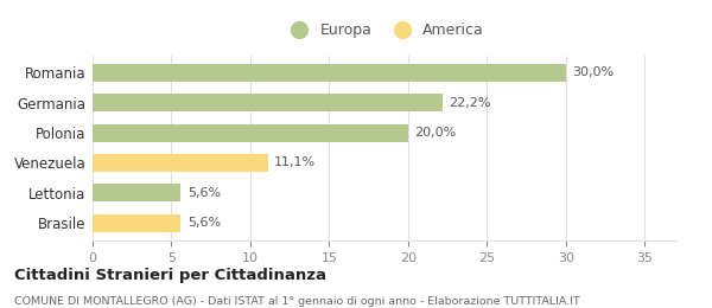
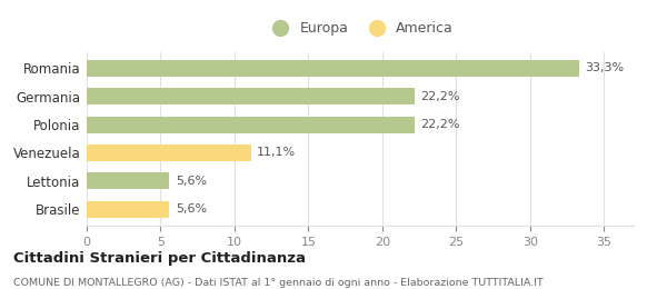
Romania: 30,0% -> 33,3%
Polonia: 20,0% -> 22,2%
